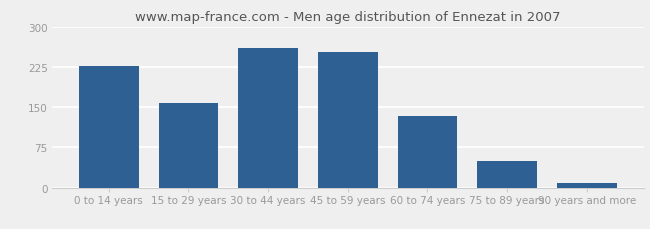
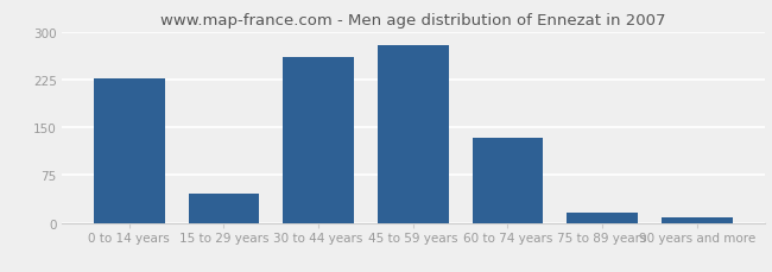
15 to 29 years: 157 -> 46
45 to 59 years: 253 -> 278
75 to 89 years: 50 -> 16
